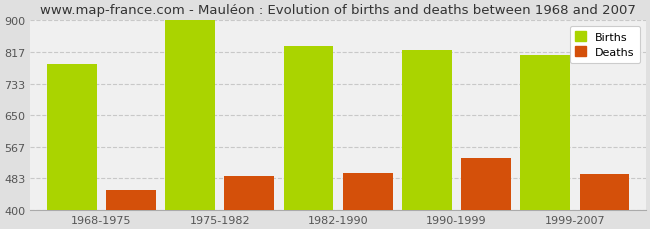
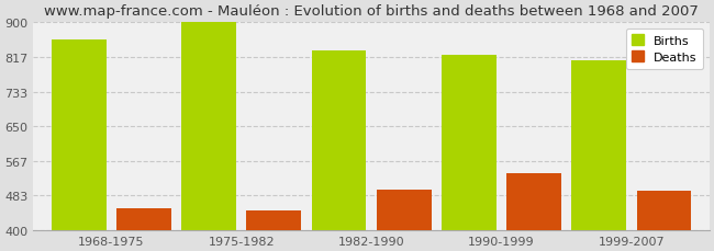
Births/1968-1975: 785 -> 858
Deaths/1975-1982: 490 -> 447
